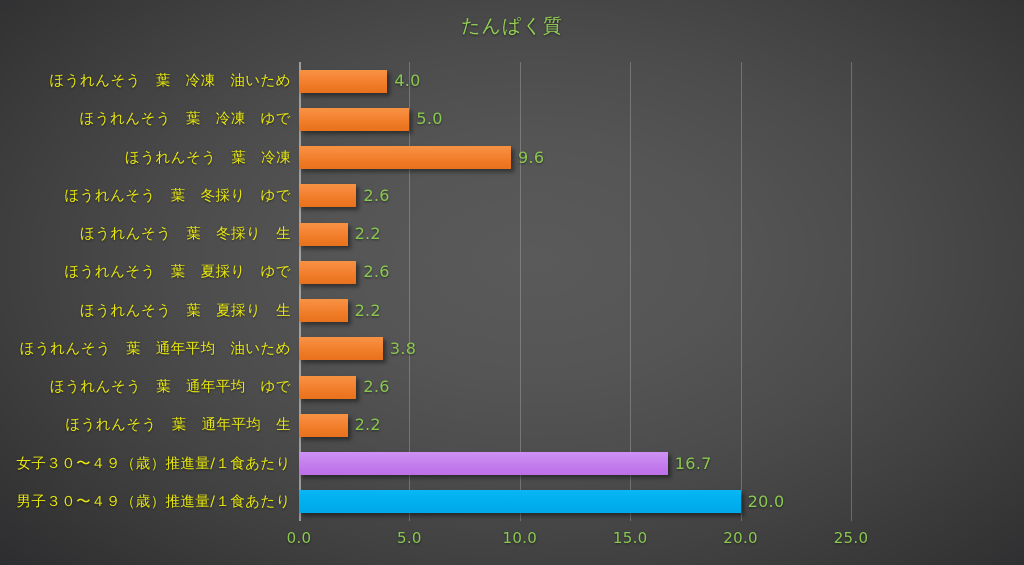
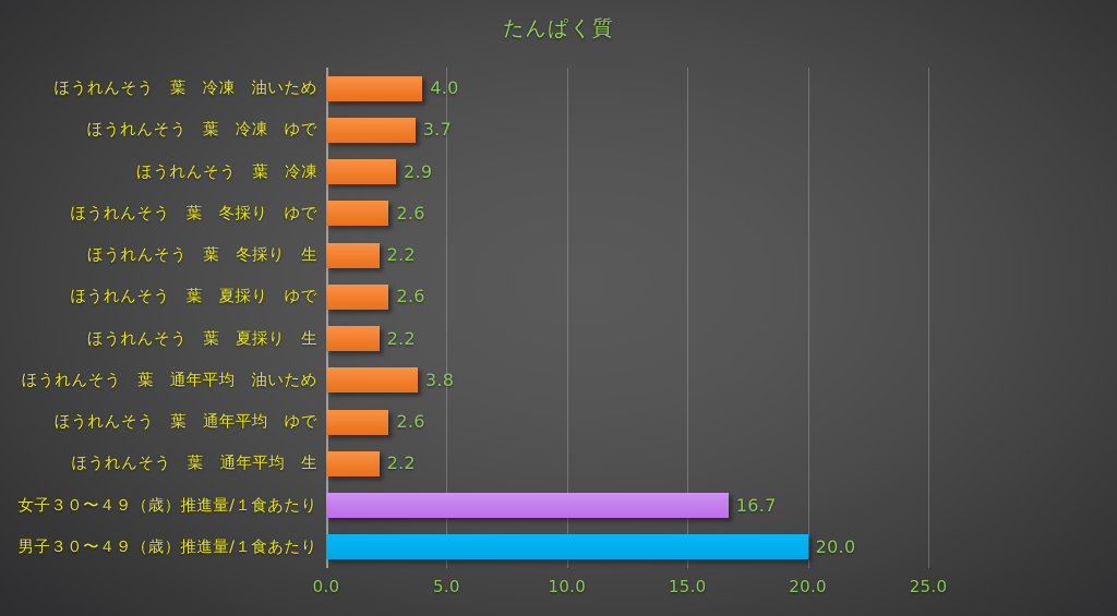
ほうれんそう 葉 冷凍: 9.6 -> 2.9
ほうれんそう 葉 冷凍 ゆで: 5.0 -> 3.7
